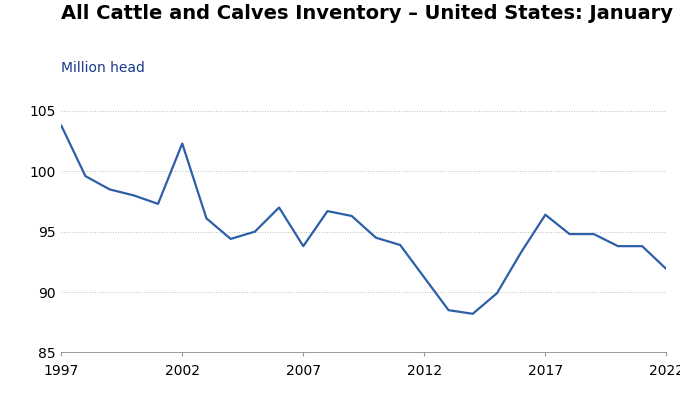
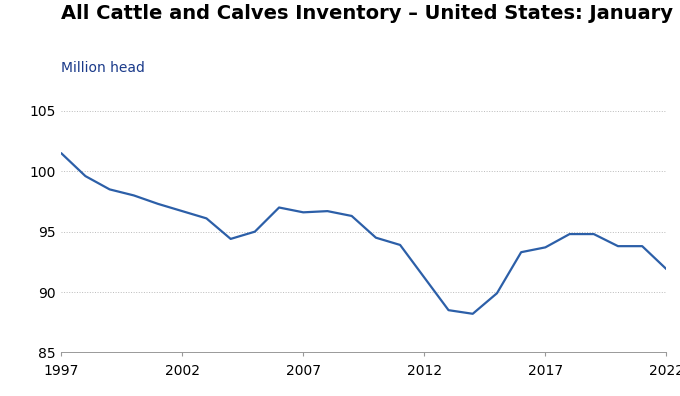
1997: 103.8 -> 101.5
2002: 102.3 -> 96.7
2007: 93.8 -> 96.6
2017: 96.4 -> 93.7
